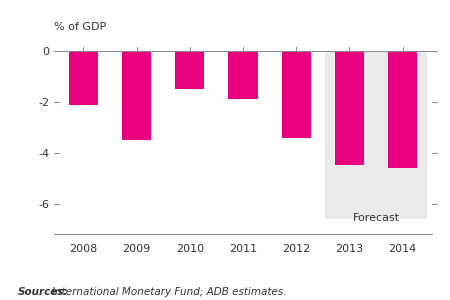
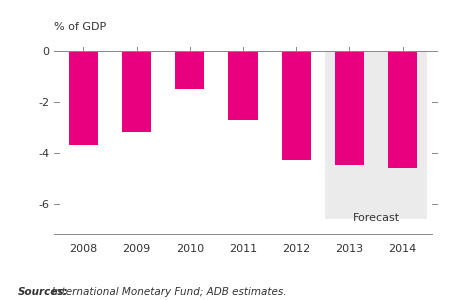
2008: -2.1 -> -3.7
2009: -3.5 -> -3.2
2011: -1.9 -> -2.7
2012: -3.4 -> -4.3
